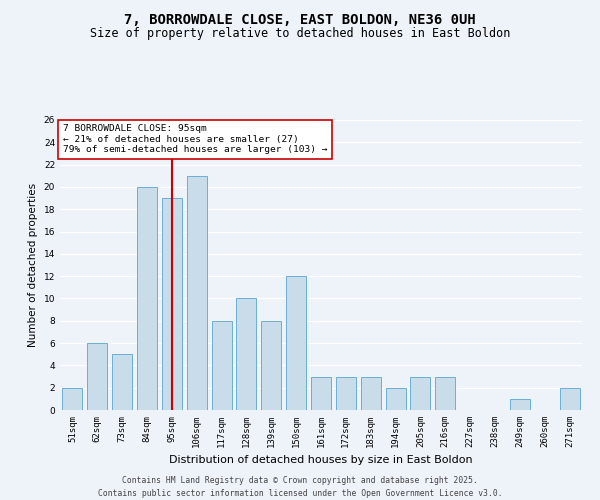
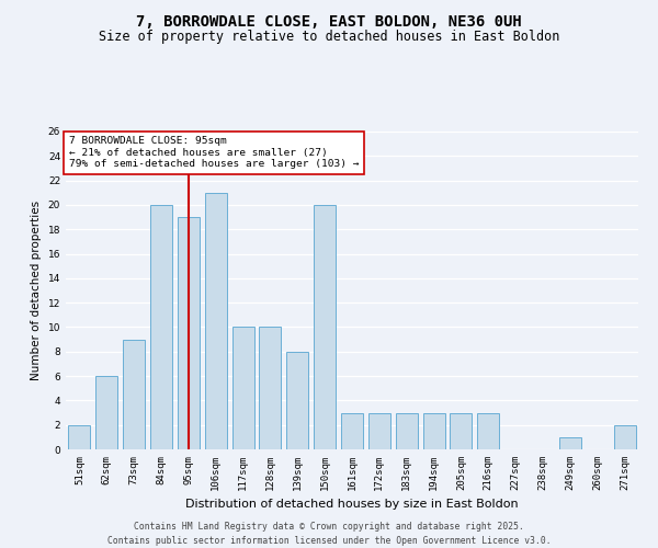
73sqm: 5 -> 9
117sqm: 8 -> 10
150sqm: 12 -> 20
194sqm: 2 -> 3
